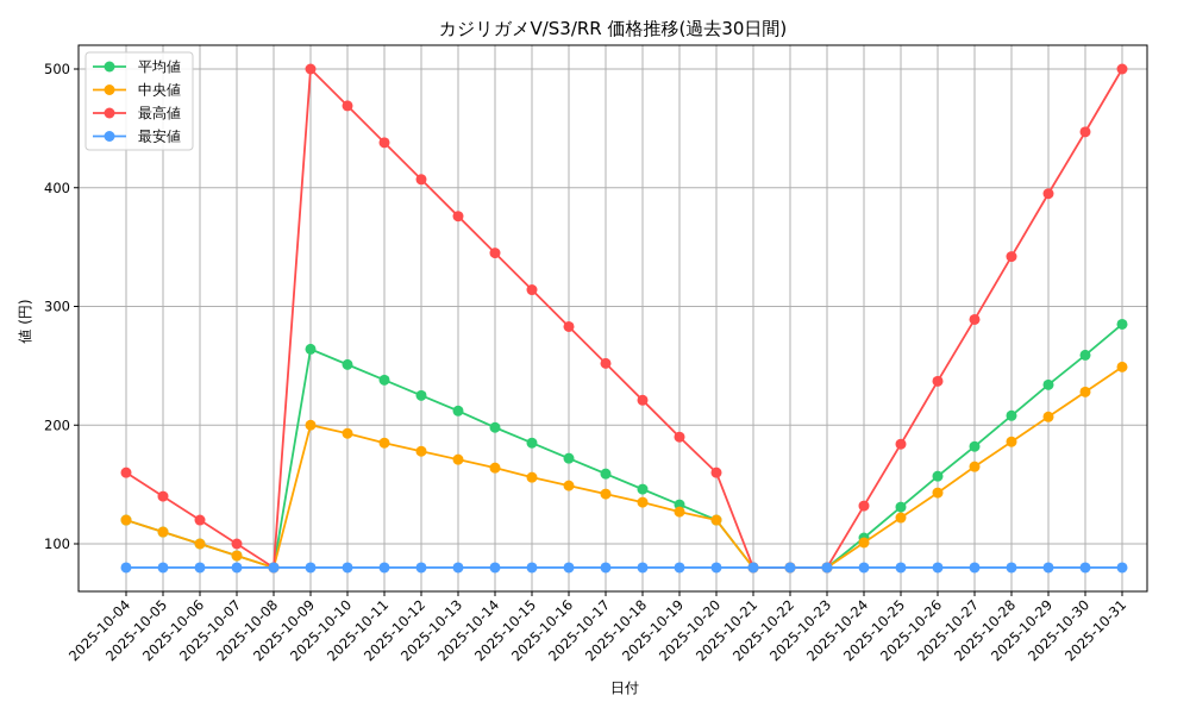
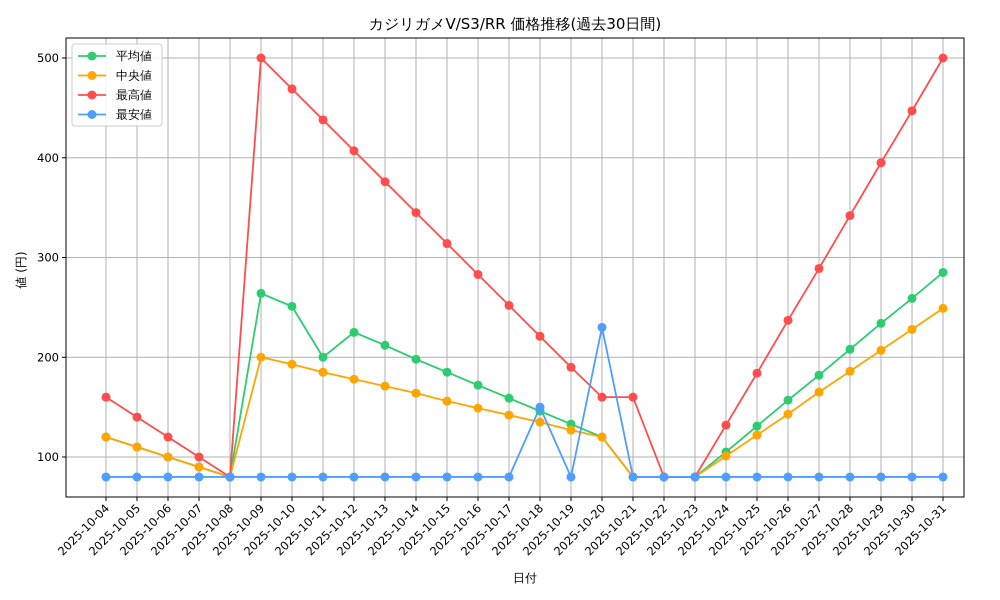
平均値/2025-10-11: 240 -> 200
最安値/2025-10-18: 80 -> 150
最安値/2025-10-20: 80 -> 230
最高値/2025-10-21: 80 -> 160
